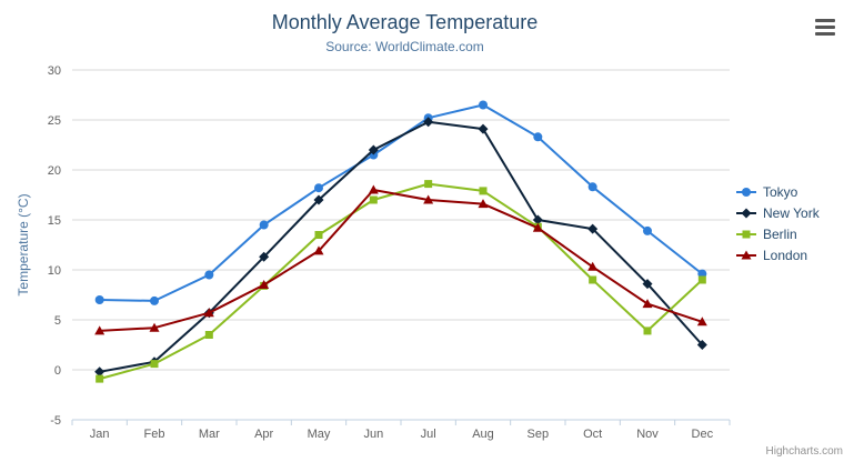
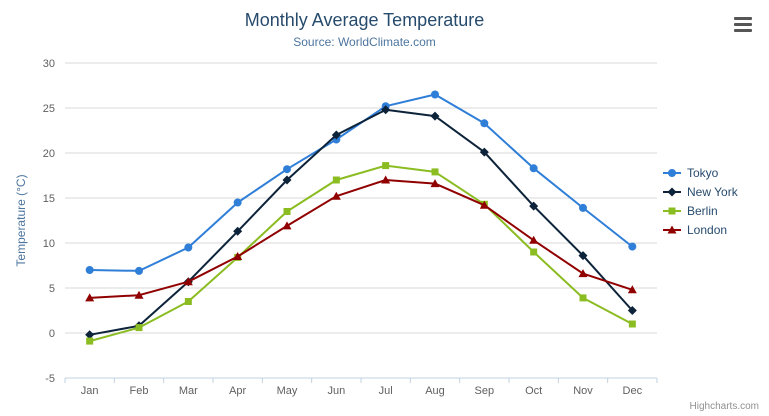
London/Jun: 18 -> 15
New York/Sep: 15 -> 20
Berlin/Dec: 9 -> 1
